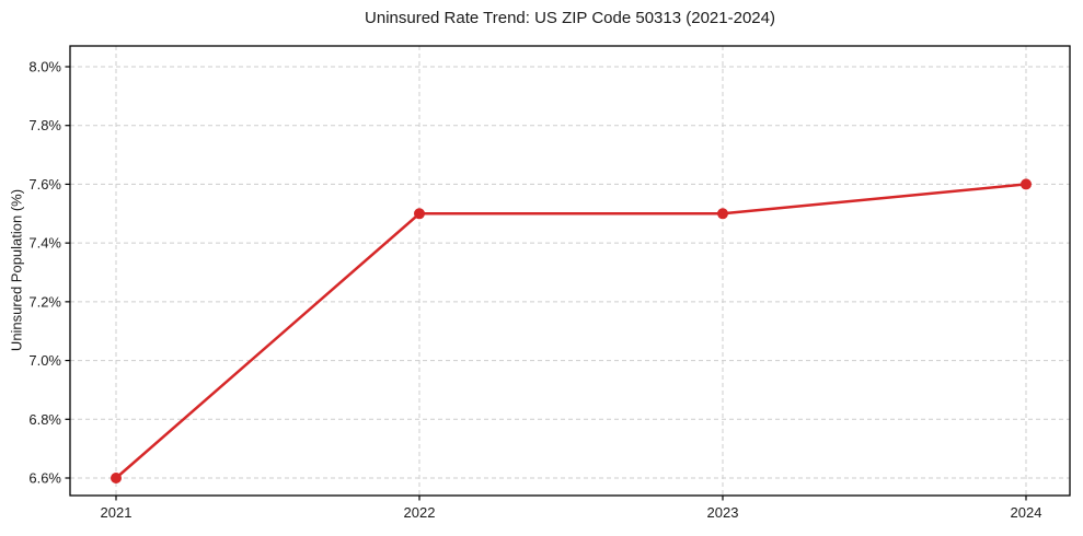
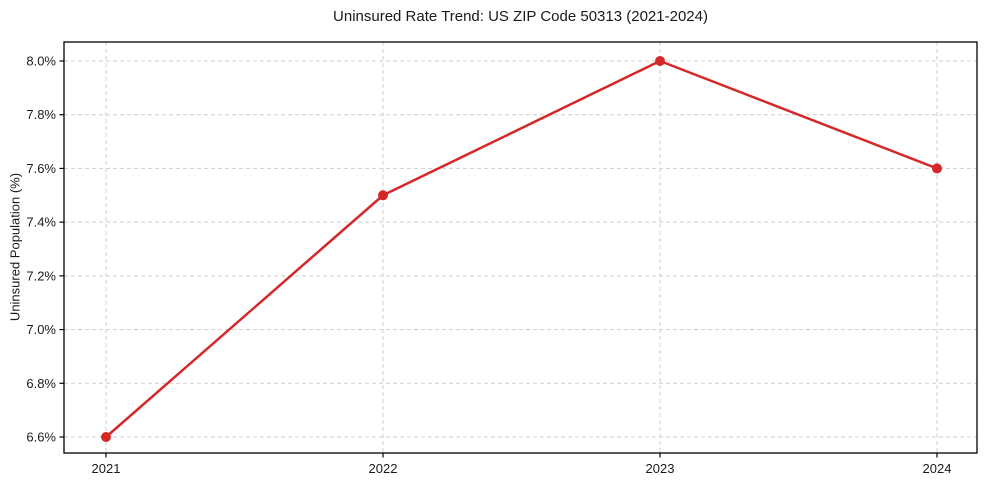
2023: 7.5% -> 8.0%
